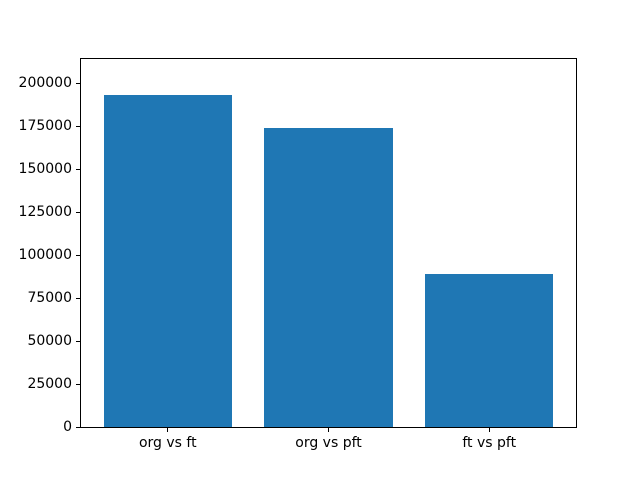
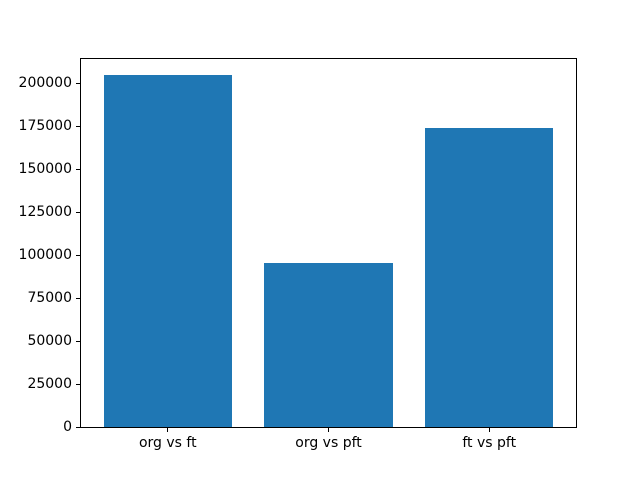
org vs ft: 193000 -> 205000
org vs pft: 174000 -> 96000
ft vs pft: 89000 -> 174000
